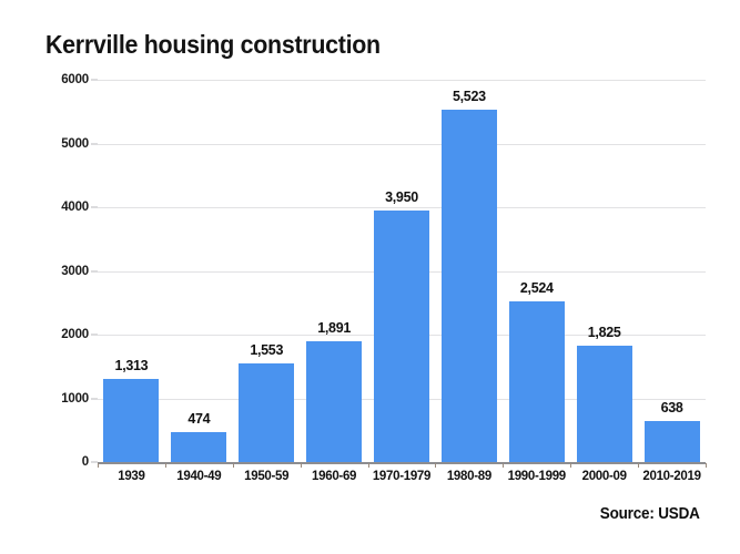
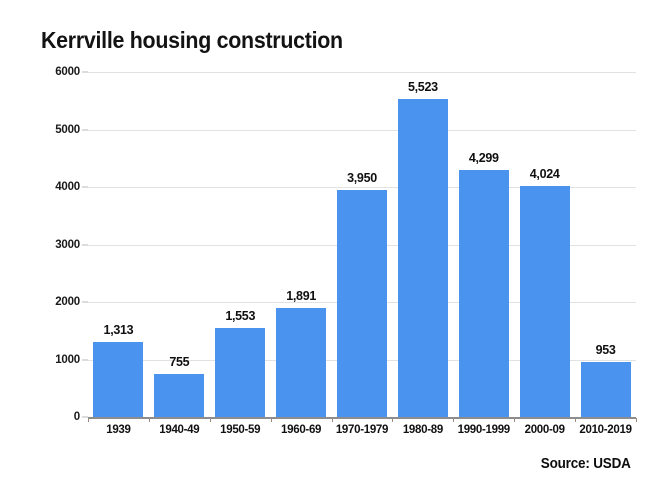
1940-49: 474 -> 755
1990-1999: 2,524 -> 4,299
2000-09: 1,825 -> 4,024
2010-2019: 638 -> 953
